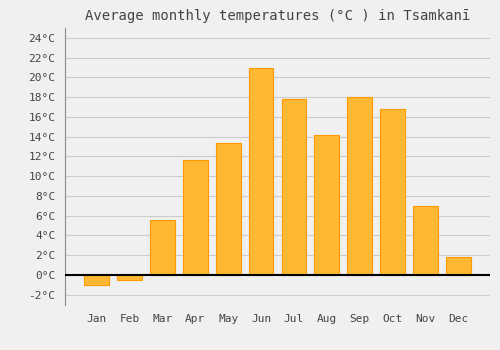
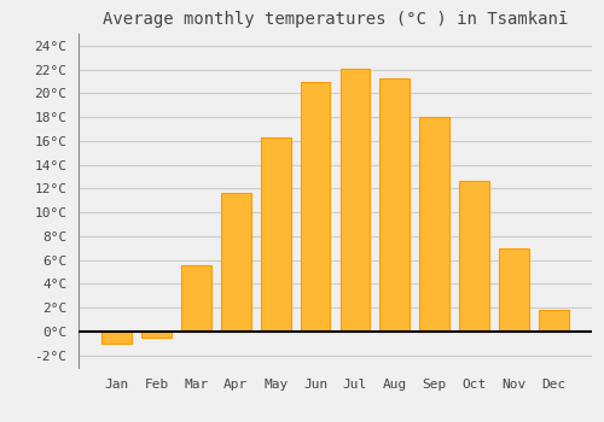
May: 13.4°C -> 16.3°C
Jul: 17.8°C -> 22.1°C
Aug: 14.2°C -> 21.3°C
Oct: 16.8°C -> 12.6°C
